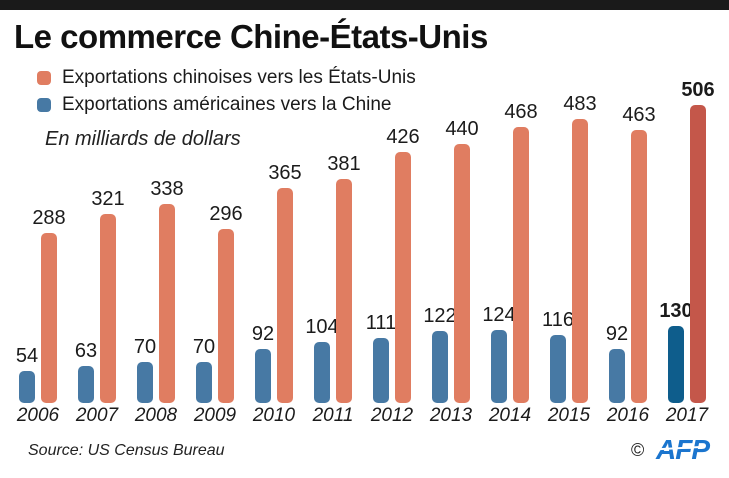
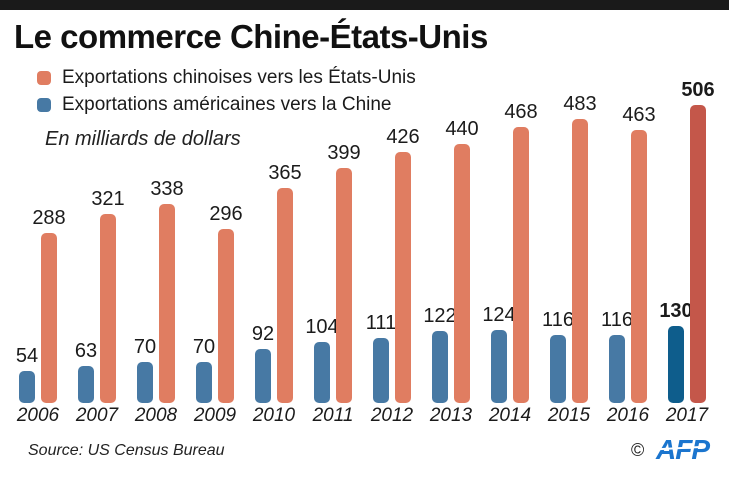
Exportations chinoises vers les États-Unis/2011: 381 -> 399
Exportations américaines vers la Chine/2016: 92 -> 116
